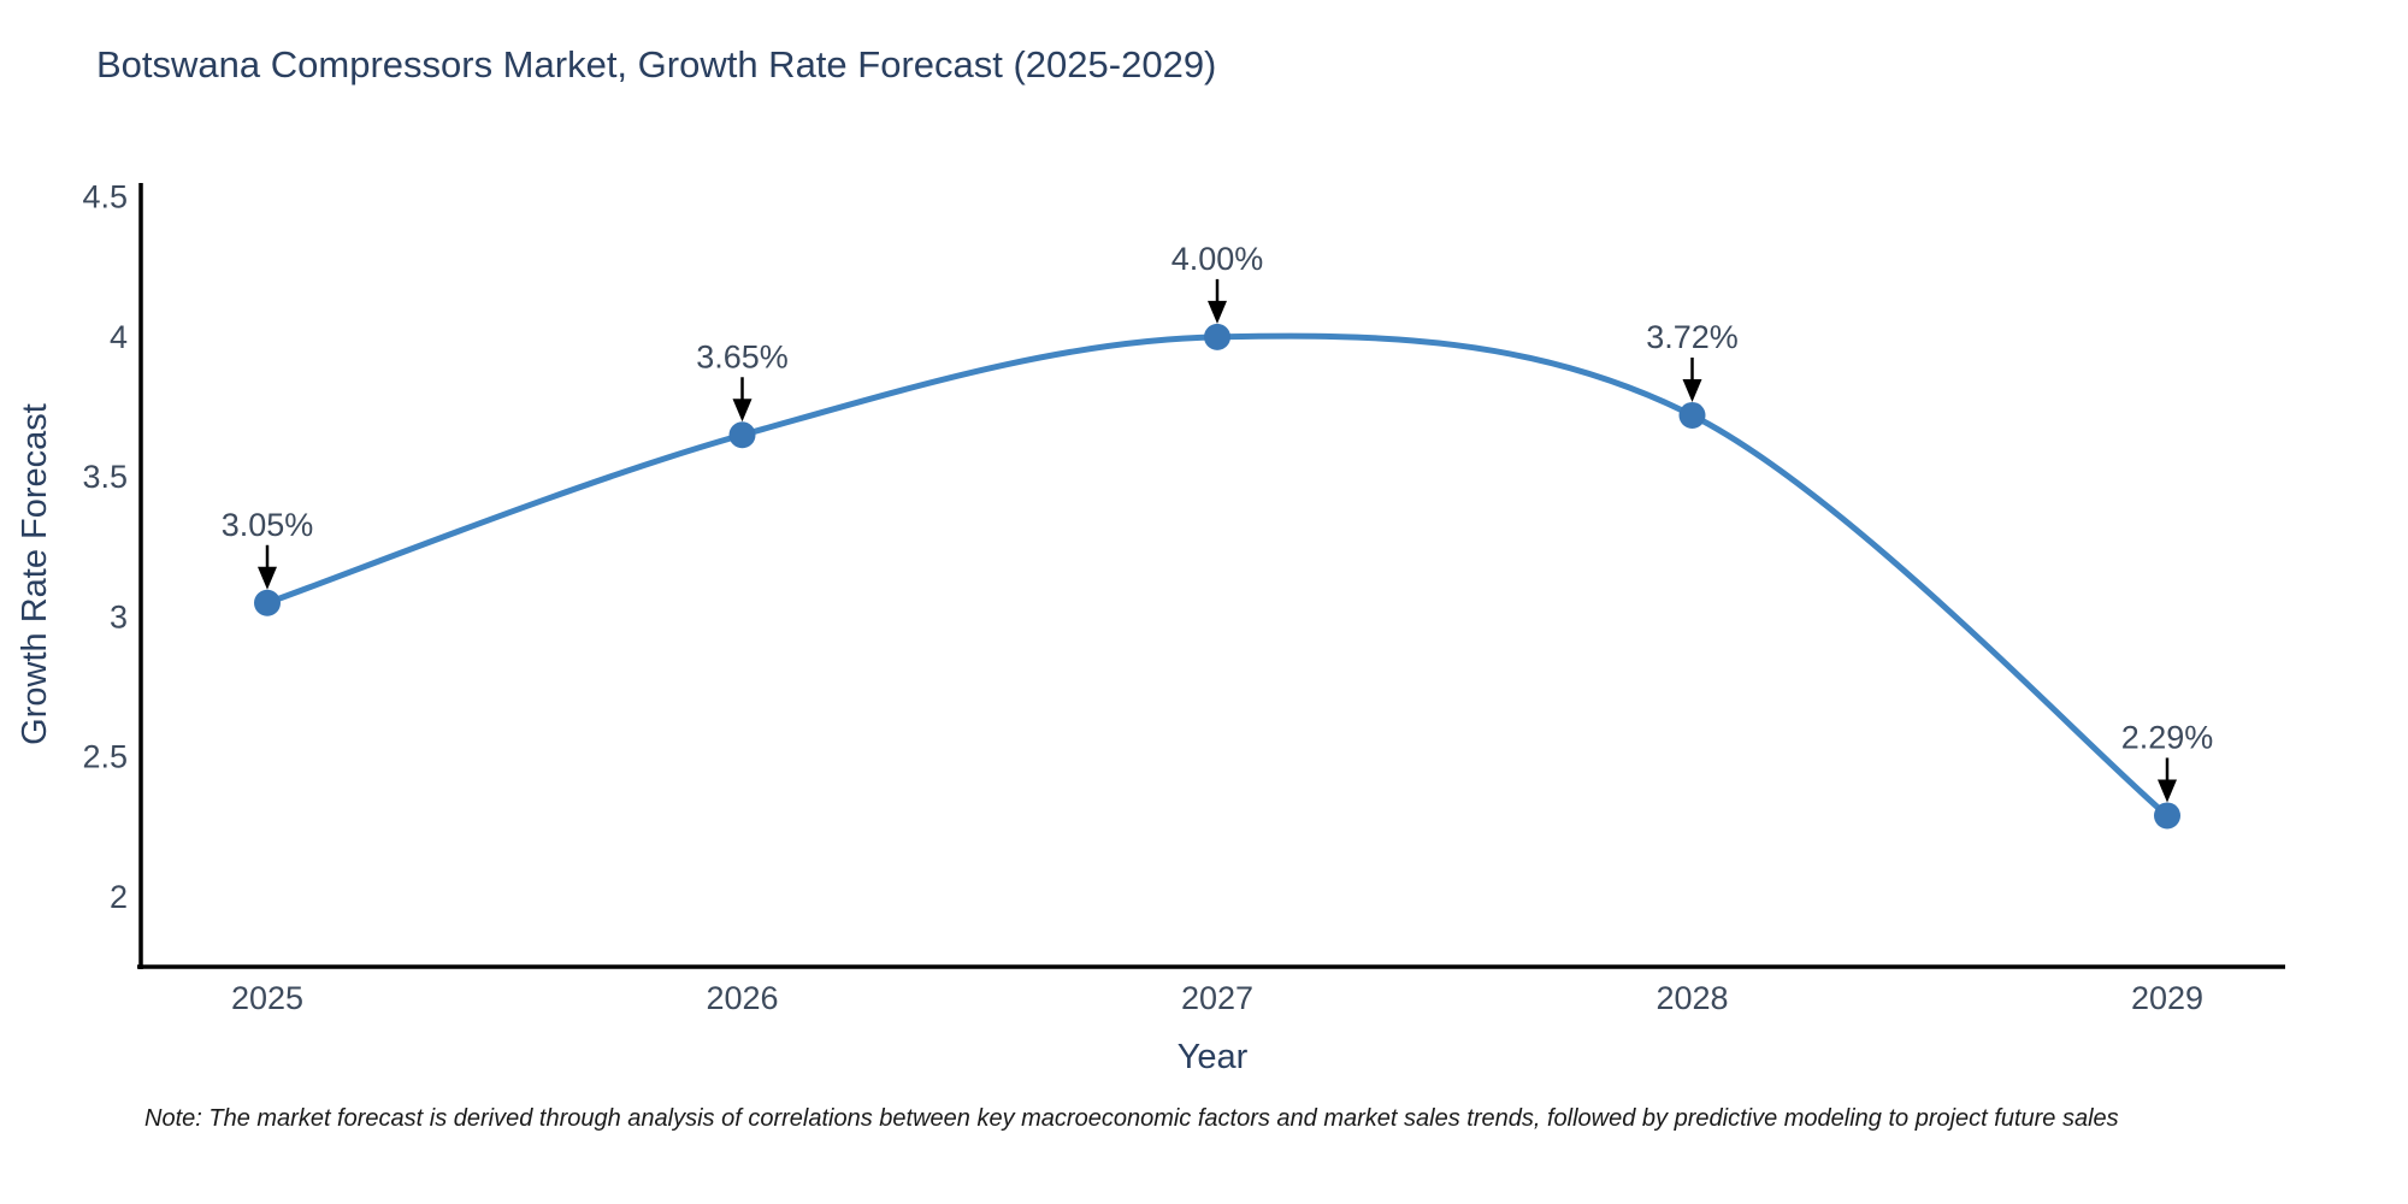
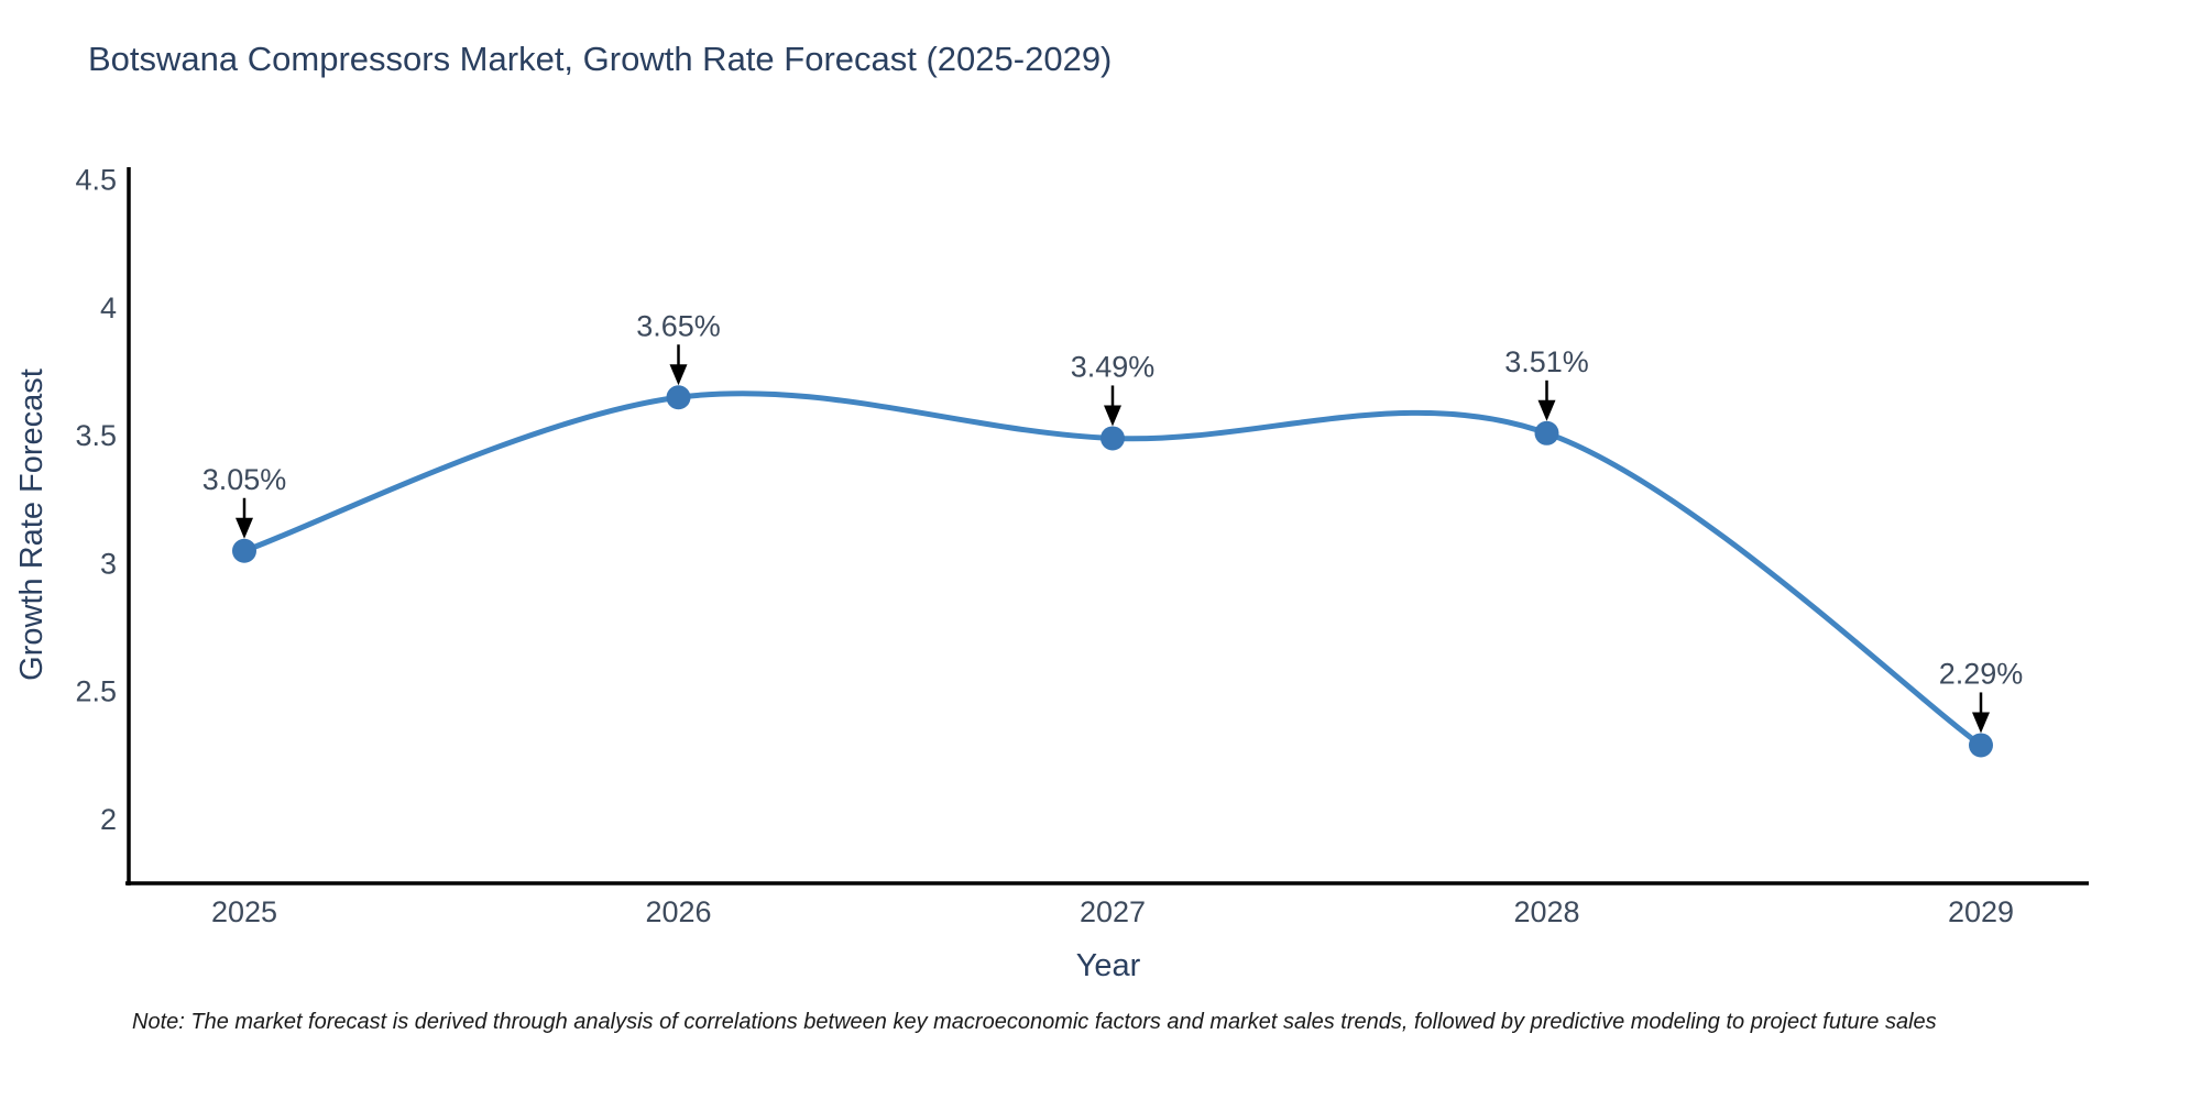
2027: 4.00% -> 3.49%
2028: 3.72% -> 3.51%
